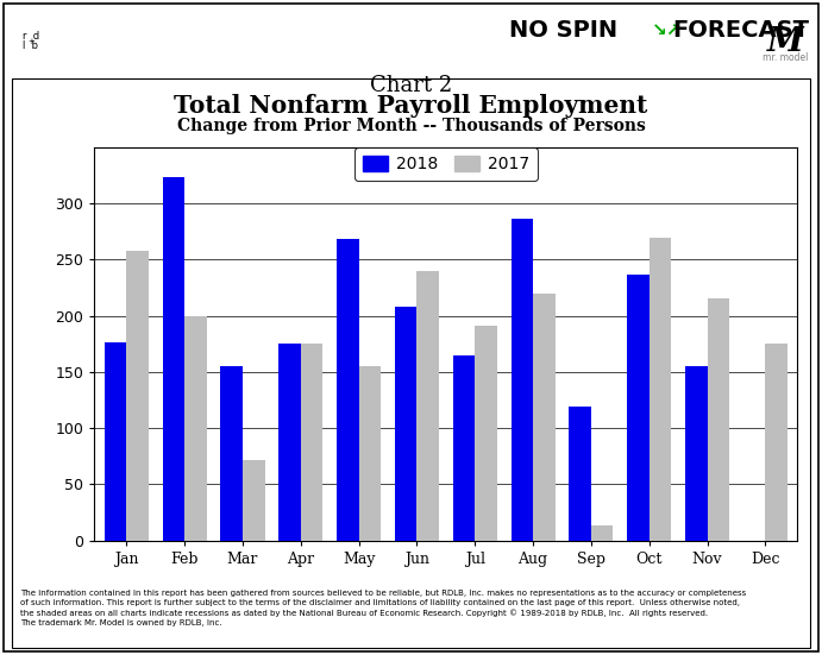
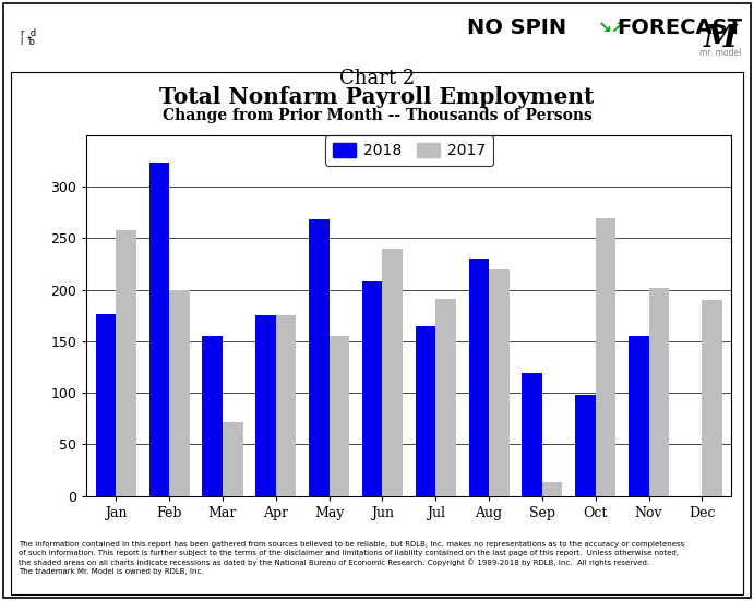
2018/Aug: 286 -> 230
2018/Oct: 237 -> 98
2017/Nov: 215 -> 202
2017/Dec: 175 -> 190
